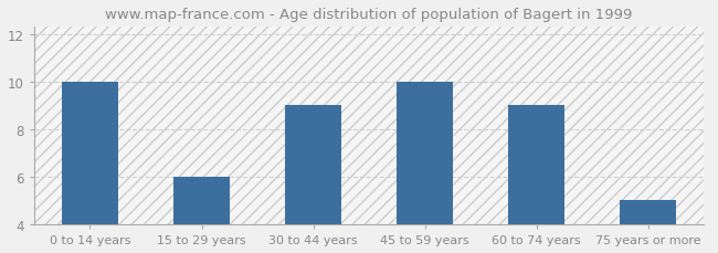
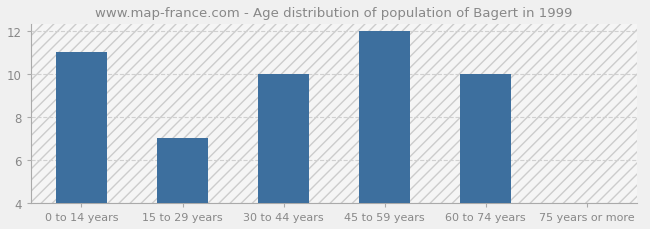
0 to 14 years: 10 -> 11
15 to 29 years: 6 -> 7
30 to 44 years: 9 -> 10
45 to 59 years: 10 -> 12
60 to 74 years: 9 -> 10
75 years or more: 5 -> 4
